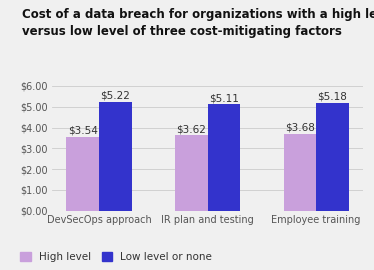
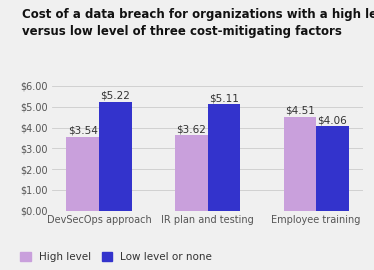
High level/Employee training: $3.68 -> $4.51
Low level or none/Employee training: $5.18 -> $4.06
